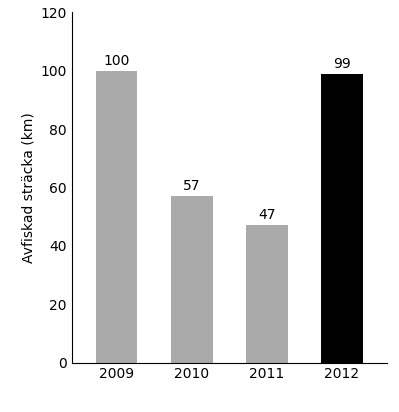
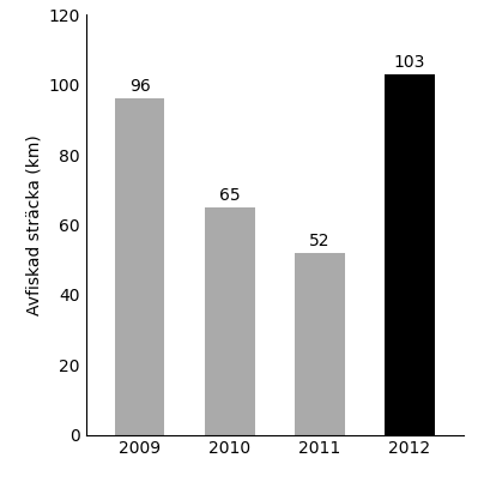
2009: 100 -> 96
2010: 57 -> 65
2011: 47 -> 52
2012: 99 -> 103
